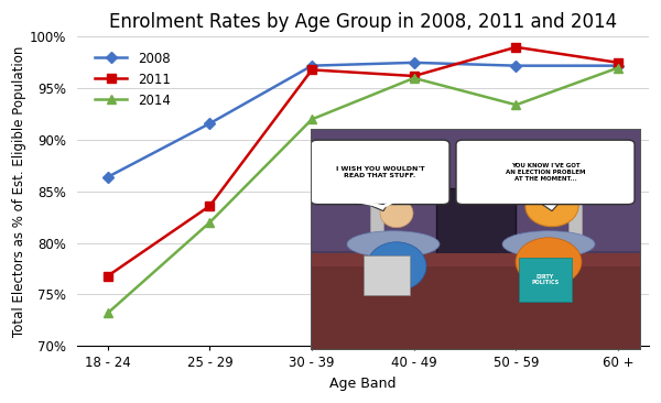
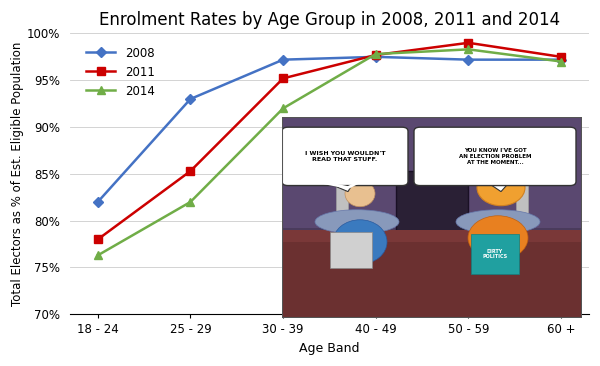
Enrolment Rates by Age Group in 2008, 2011 and 2014/2008/18 - 24: 86.4% -> 82.0%
Enrolment Rates by Age Group in 2008, 2011 and 2014/2011/18 - 24: 76.8% -> 78.0%
Enrolment Rates by Age Group in 2008, 2011 and 2014/2014/18 - 24: 73.2% -> 76.3%
Enrolment Rates by Age Group in 2008, 2011 and 2014/2008/25 - 29: 91.6% -> 93.0%
Enrolment Rates by Age Group in 2008, 2011 and 2014/2011/25 - 29: 83.6% -> 85.3%
Enrolment Rates by Age Group in 2008, 2011 and 2014/2011/30 - 39: 96.8% -> 95.2%
Enrolment Rates by Age Group in 2008, 2011 and 2014/2011/40 - 49: 96.2% -> 97.7%
Enrolment Rates by Age Group in 2008, 2011 and 2014/2014/40 - 49: 96.0% -> 97.8%
Enrolment Rates by Age Group in 2008, 2011 and 2014/2014/50 - 59: 93.4% -> 98.3%
